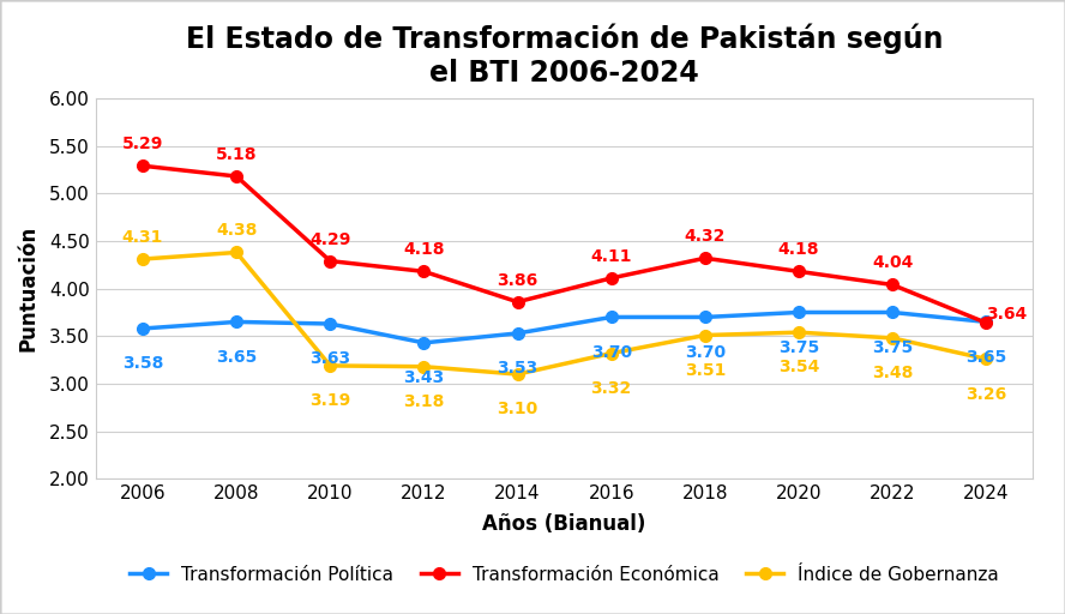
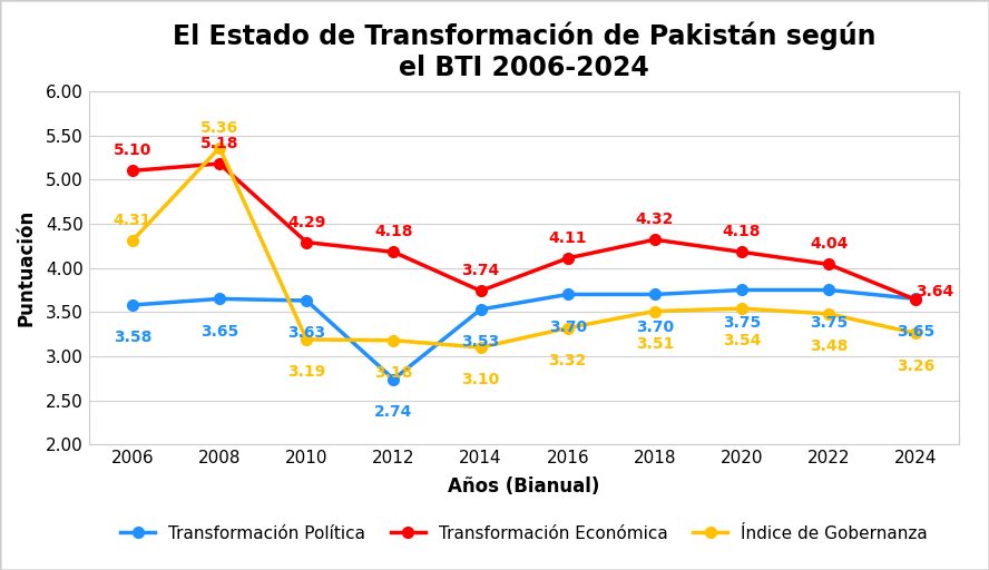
Transformación Económica/2006: 5.29 -> 5.10
Índice de Gobernanza/2008: 4.38 -> 5.36
Transformación Política/2012: 3.43 -> 2.74
Transformación Económica/2014: 3.86 -> 3.74
